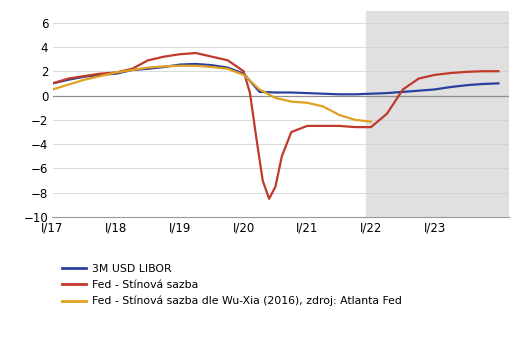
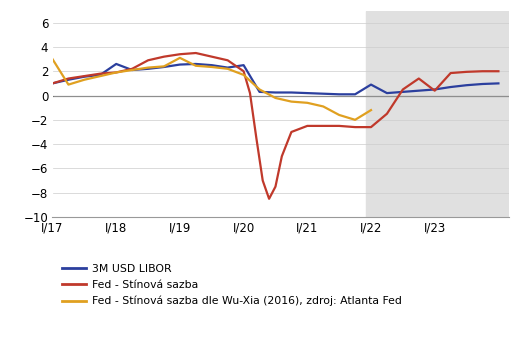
Fed - Stínová sazba dle Wu-Xia (2016), zdroj: Atlanta Fed/I/17: 0.5 -> 3.0
3M USD LIBOR/I/18: 1.8 -> 2.6
Fed - Stínová sazba dle Wu-Xia (2016), zdroj: Atlanta Fed/I/19: 2.5 -> 3.1
3M USD LIBOR/I/20: 1.8 -> 2.5
3M USD LIBOR/I/22: 0.1 -> 0.9
Fed - Stínová sazba dle Wu-Xia (2016), zdroj: Atlanta Fed/I/22: -2.1 -> -1.2
Fed - Stínová sazba/I/23: 1.7 -> 0.4
